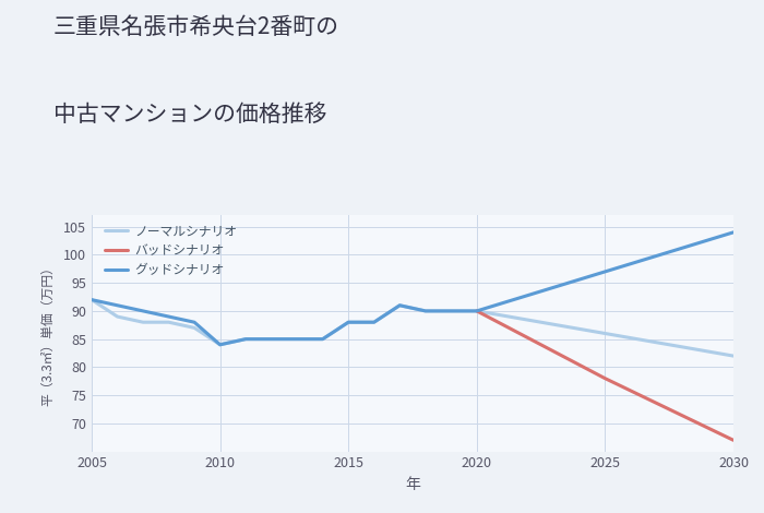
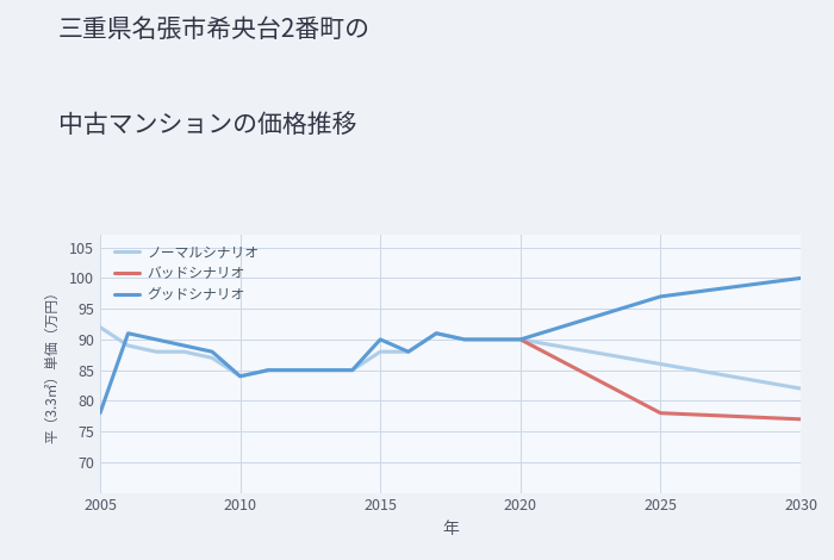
グッドシナリオ/2005: 92 -> 78
グッドシナリオ/2015: 88 -> 90
グッドシナリオ/2030: 104 -> 100
バッドシナリオ/2030: 67 -> 77
